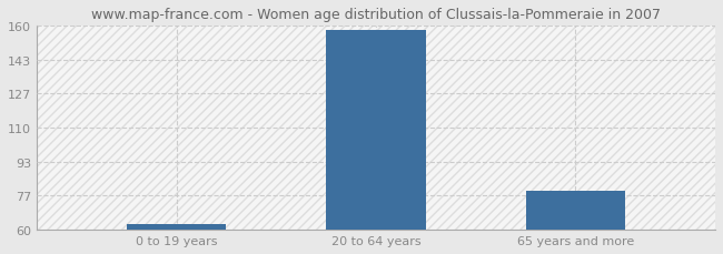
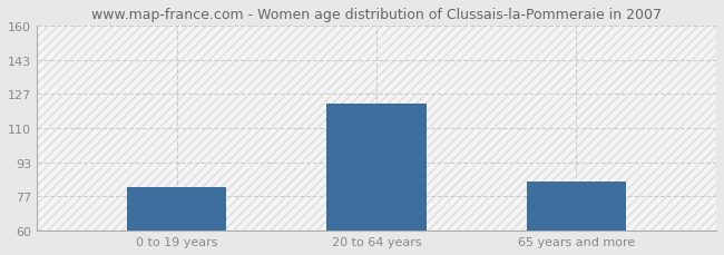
0 to 19 years: 63 -> 81
20 to 64 years: 158 -> 122
65 years and more: 79 -> 84
